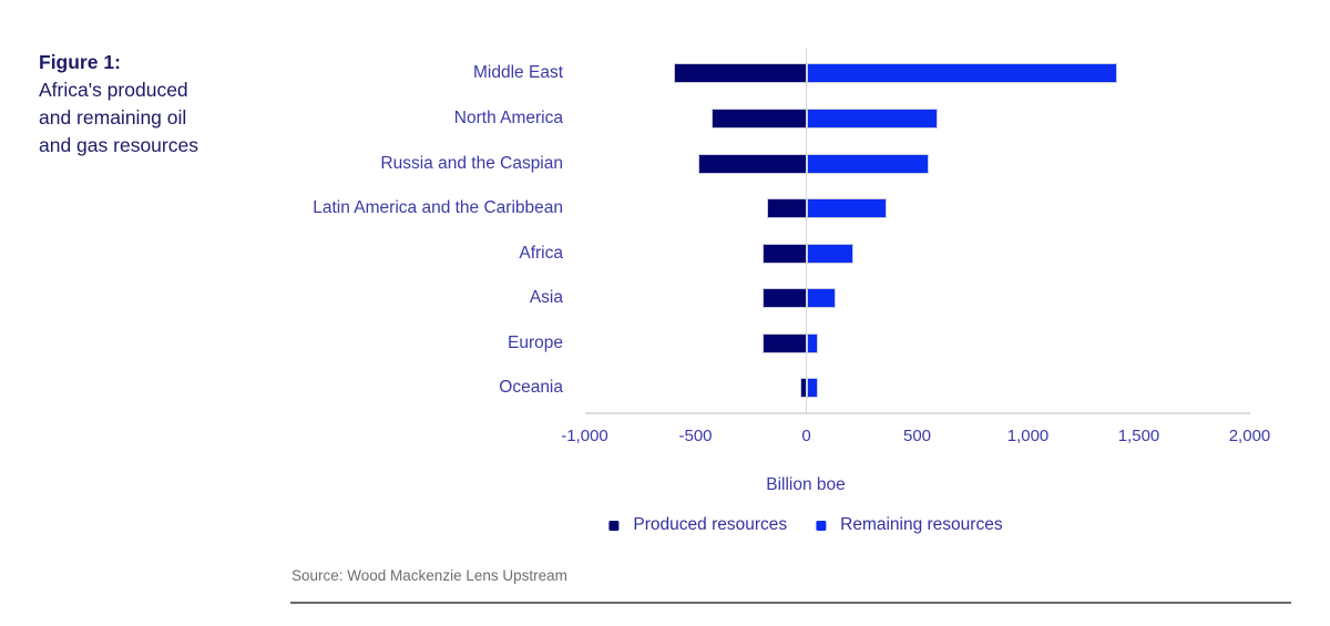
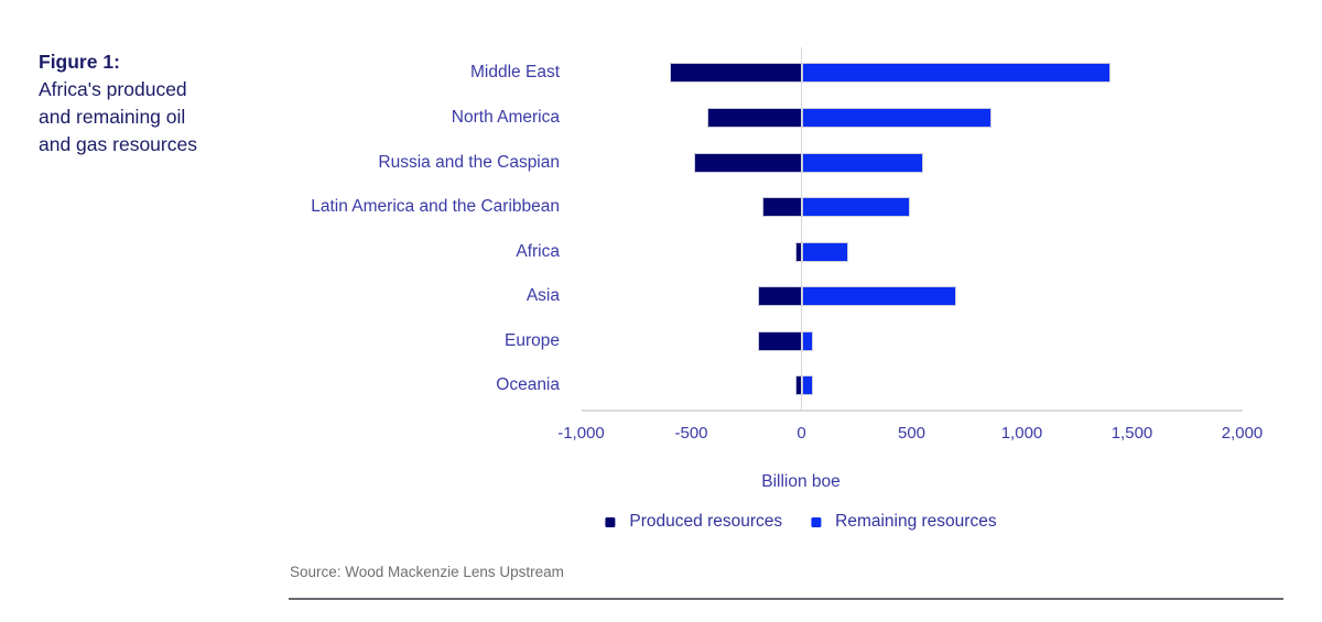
Remaining resources/North America: 590 -> 860
Remaining resources/Latin America and the Caribbean: 360 -> 490
Produced resources/Africa: -200 -> -30
Remaining resources/Asia: 130 -> 700
